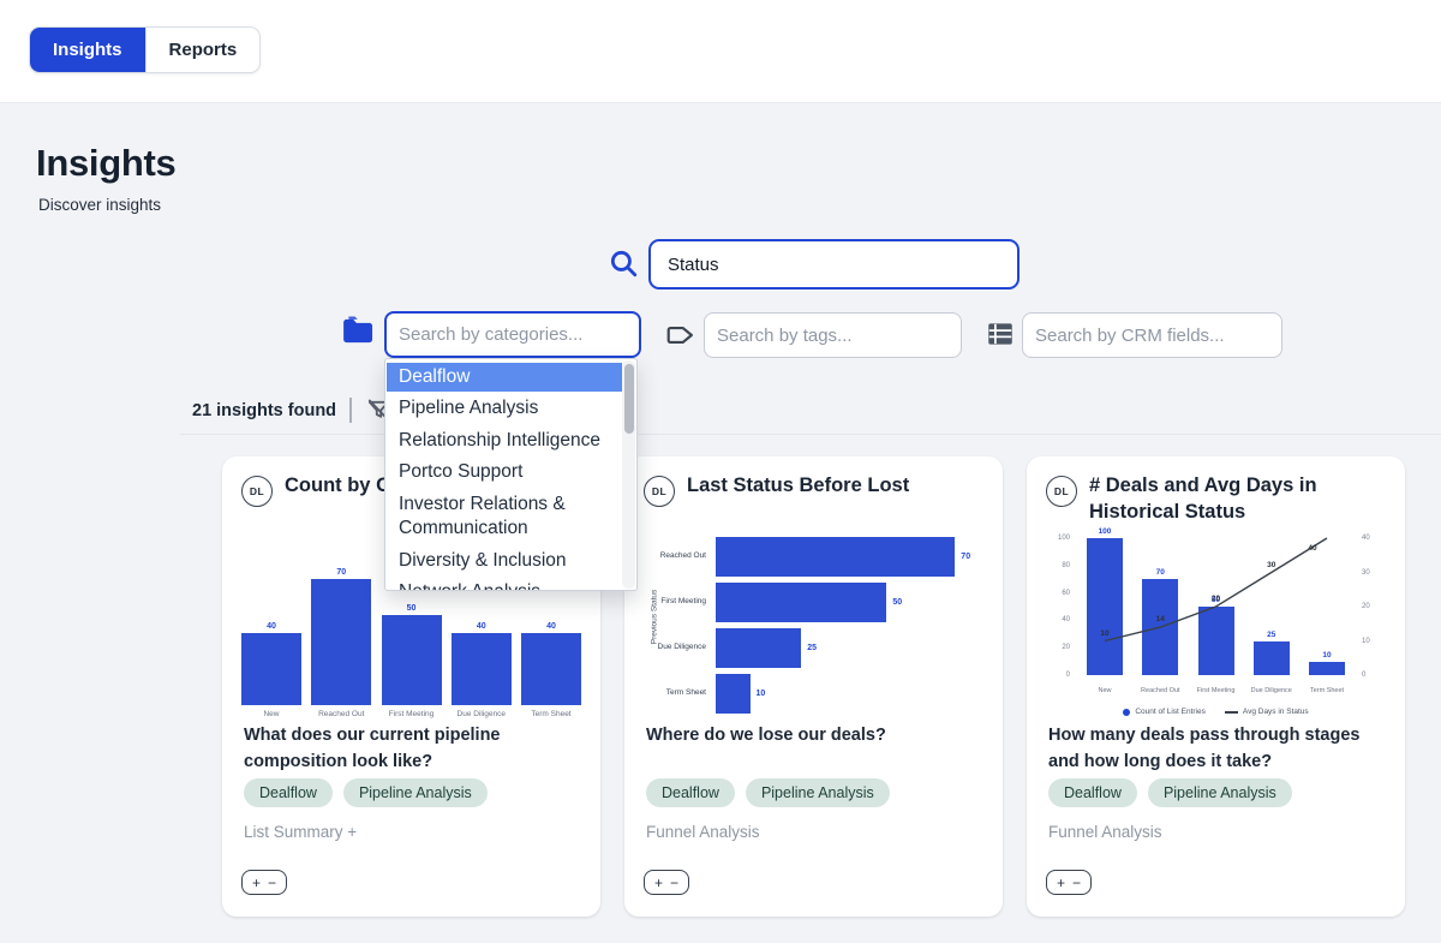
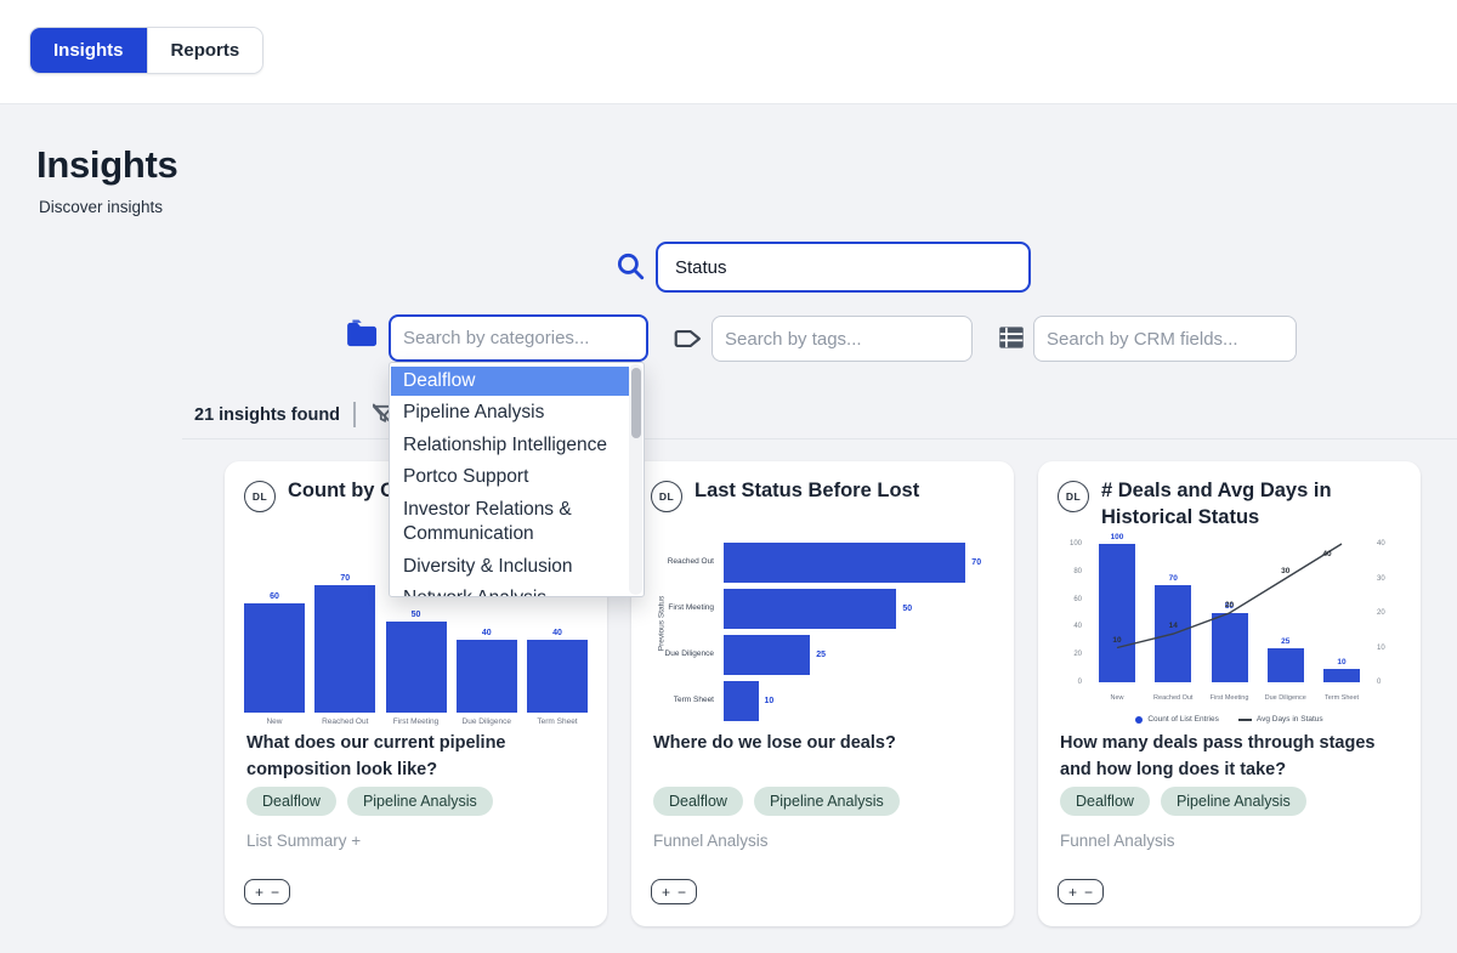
Count by Op/New: 40 -> 60
